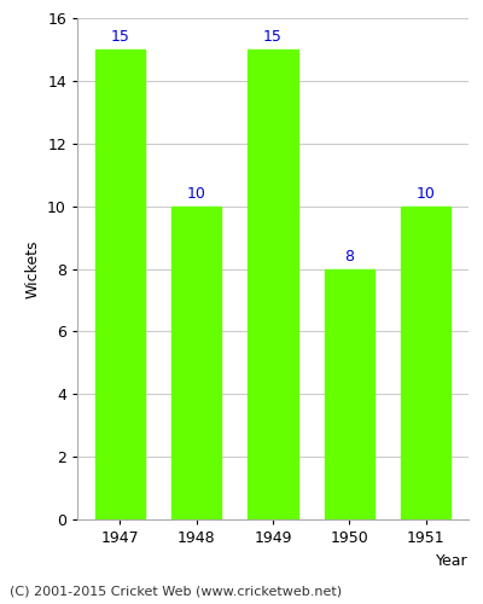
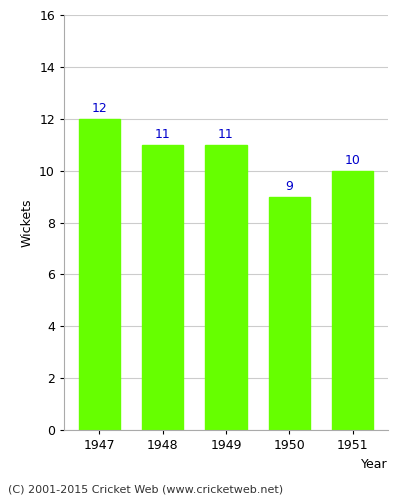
1947: 15 -> 12
1948: 10 -> 11
1949: 15 -> 11
1950: 8 -> 9
